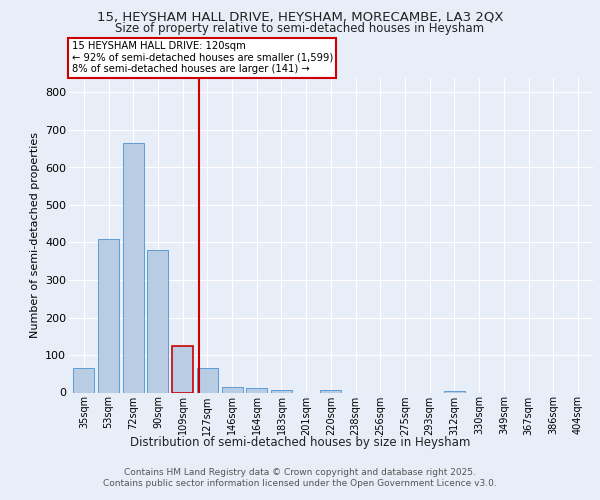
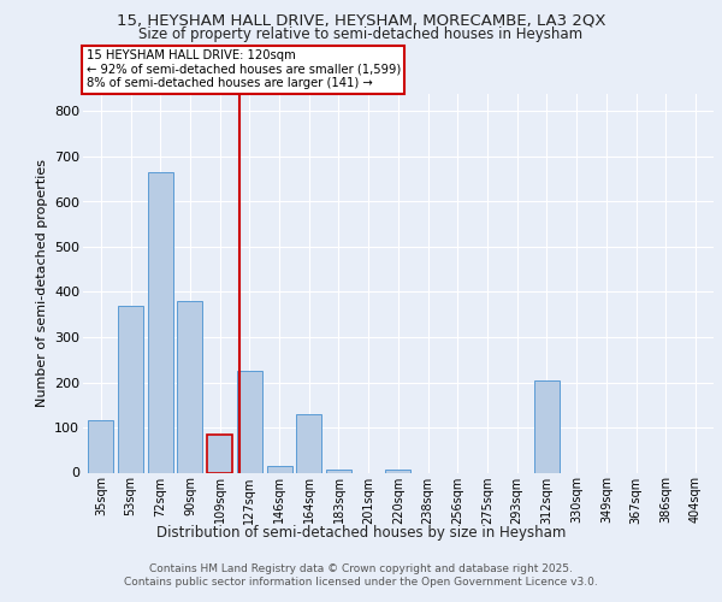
35sqm: 65 -> 115
53sqm: 410 -> 370
109sqm: 125 -> 85
127sqm: 65 -> 225
164sqm: 12 -> 130
312sqm: 5 -> 205
